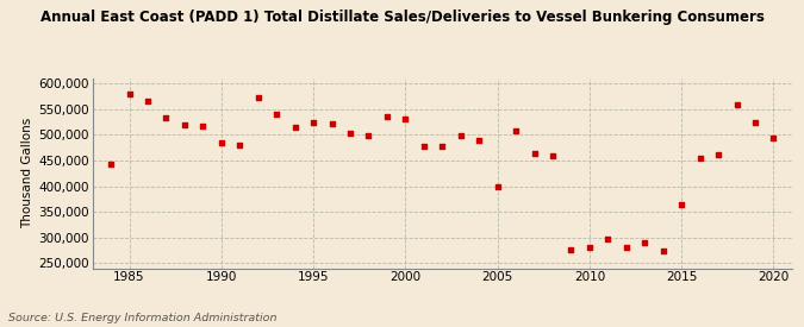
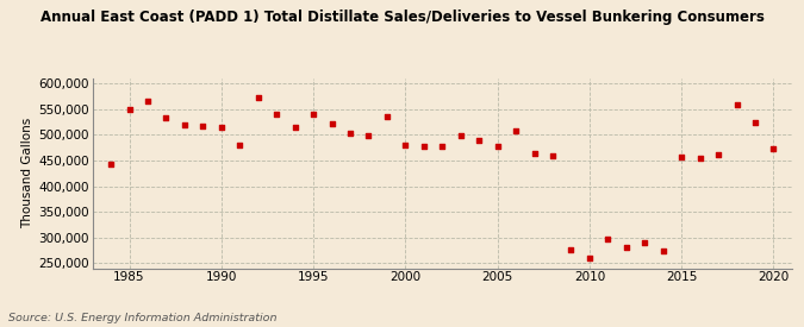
1985: 580,000 -> 549,000
1990: 485,000 -> 515,000
1995: 525,000 -> 541,000
2000: 530,000 -> 481,000
2005: 400,000 -> 477,000
2010: 280,000 -> 260,000
2015: 365,000 -> 456,000
2020: 495,000 -> 474,000
